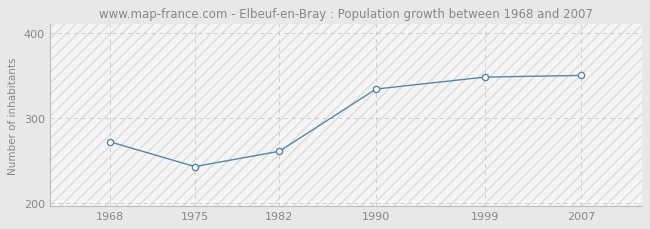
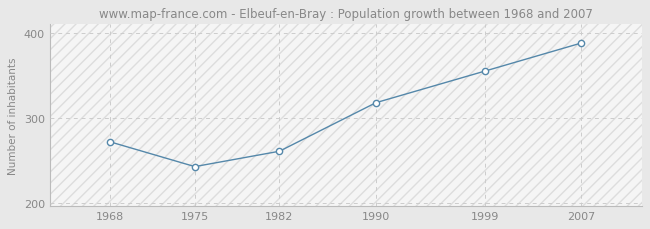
1990: 334 -> 318
1999: 348 -> 355
2007: 350 -> 388
